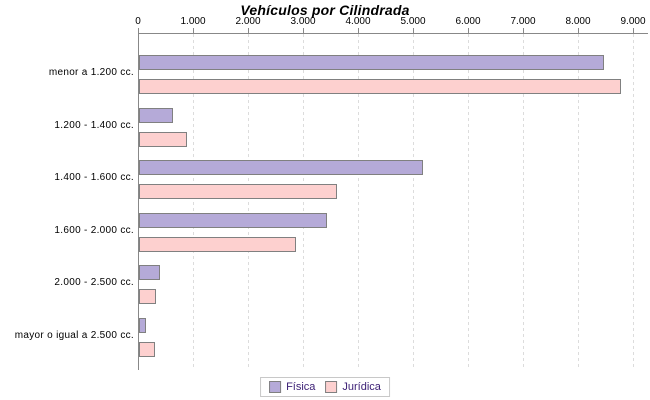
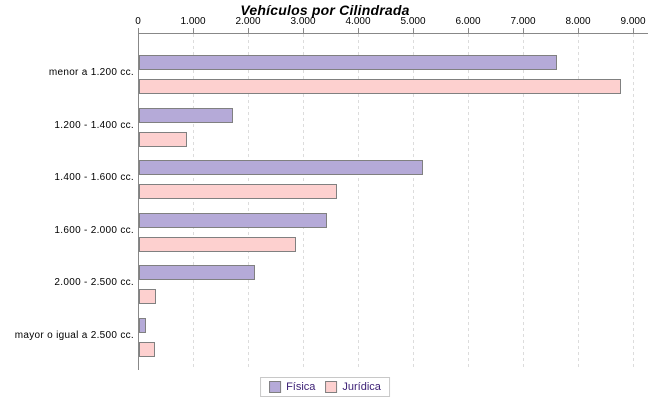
Física/menor a 1.200 cc.: 8400 -> 7600
Física/1.200 - 1.400 cc.: 600 -> 1700
Física/2.000 - 2.500 cc.: 400 -> 2100
